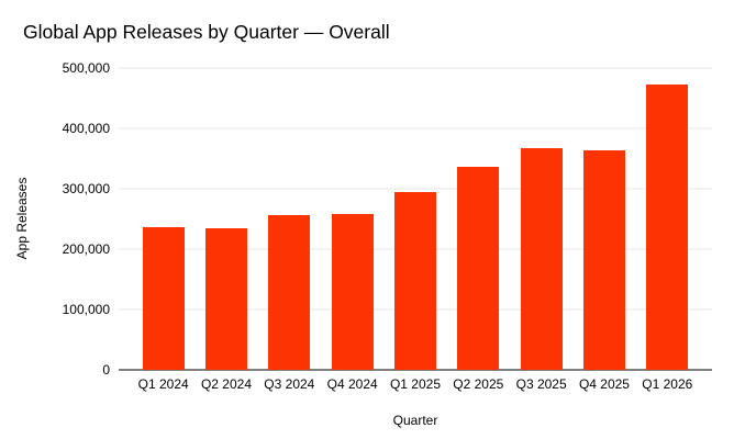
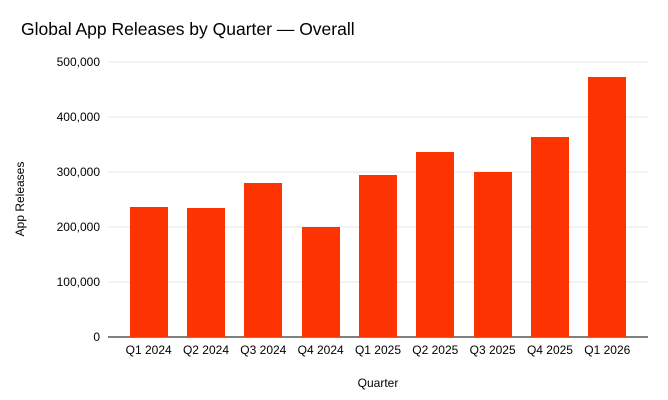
Q3 2024: 260000 -> 280000
Q4 2024: 260000 -> 200000
Q3 2025: 370000 -> 300000
